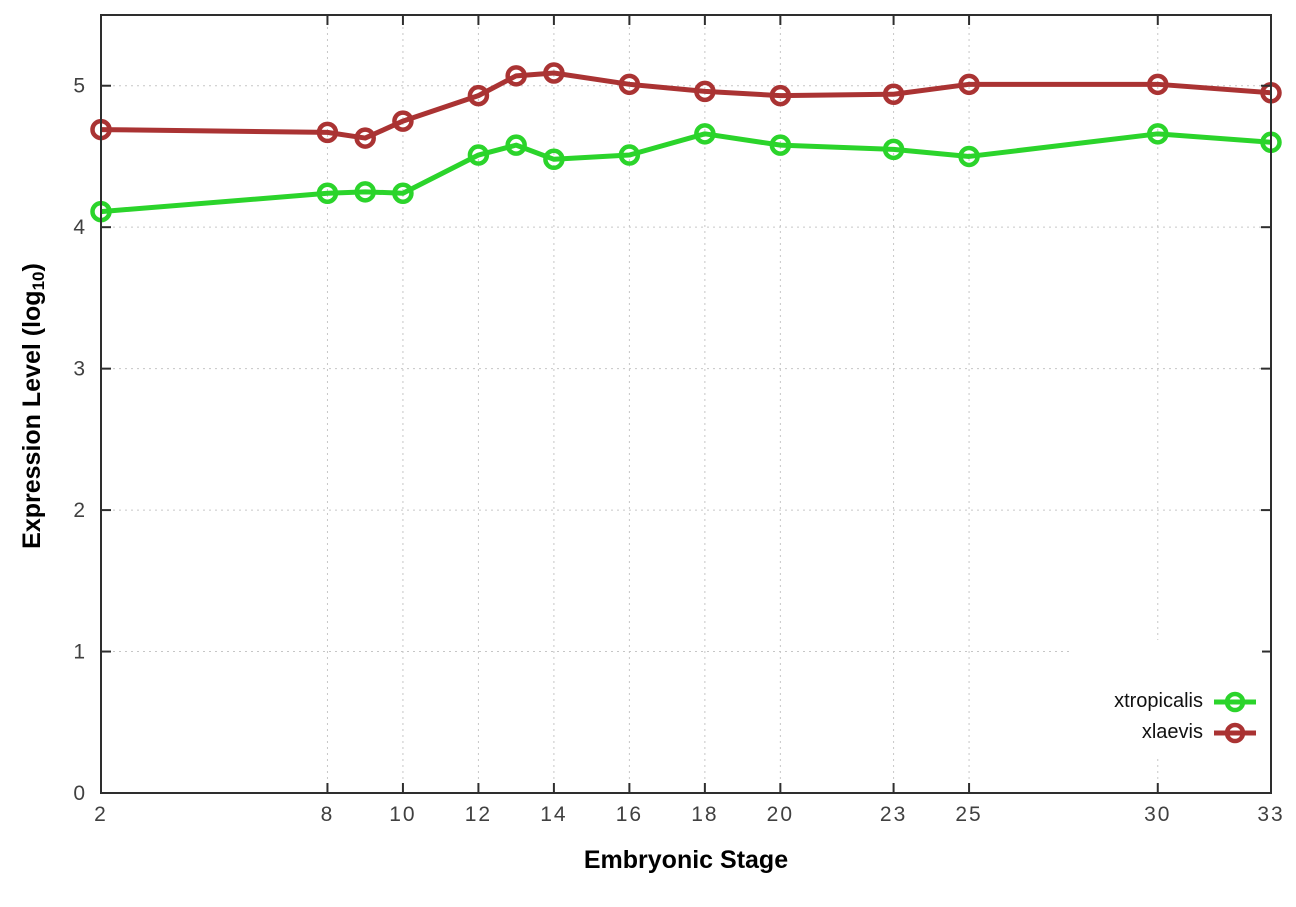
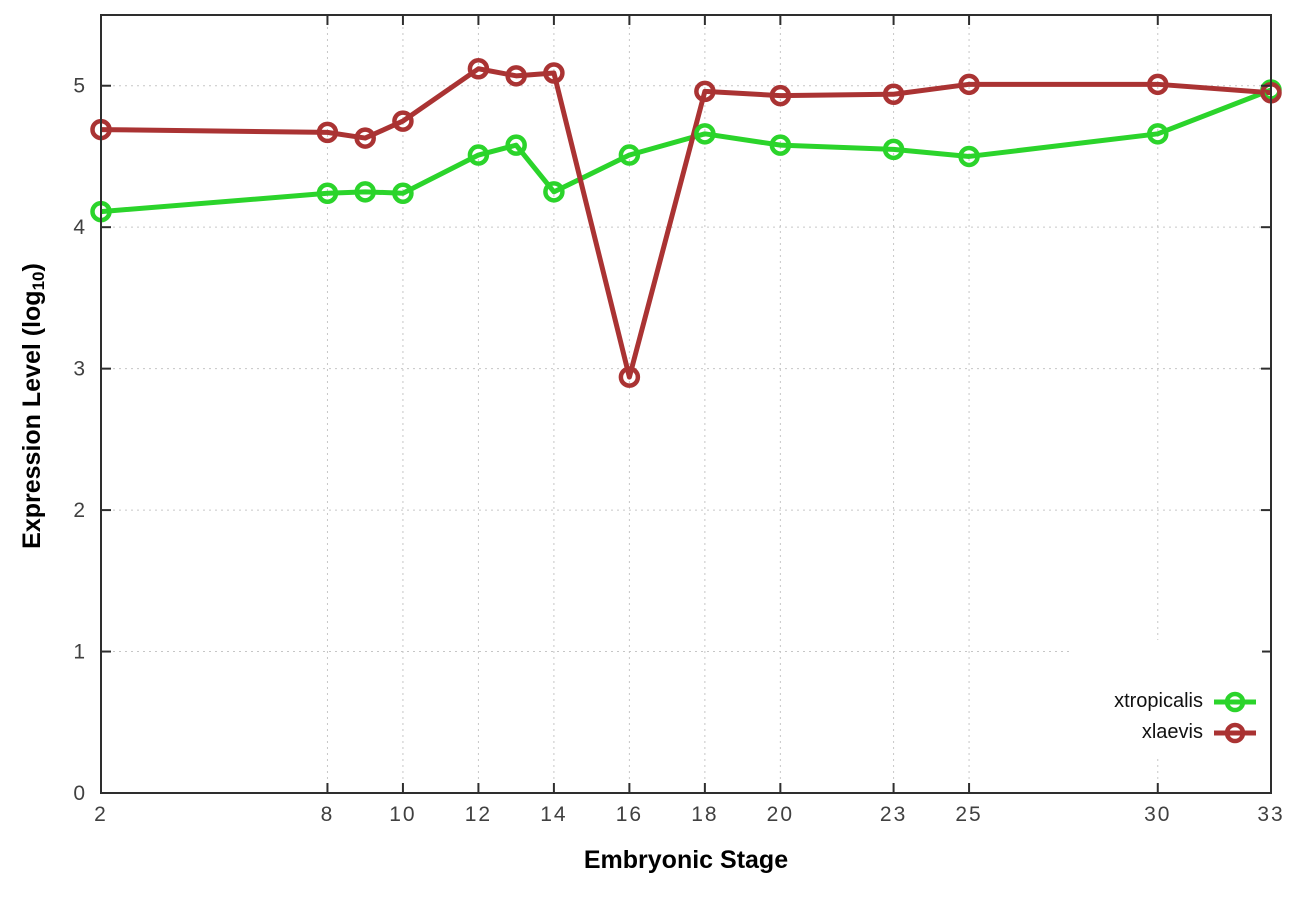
xlaevis/12: 4.93 -> 5.12
xtropicalis/14: 4.48 -> 4.25
xlaevis/16: 5.01 -> 2.94
xtropicalis/33: 4.60 -> 4.97
